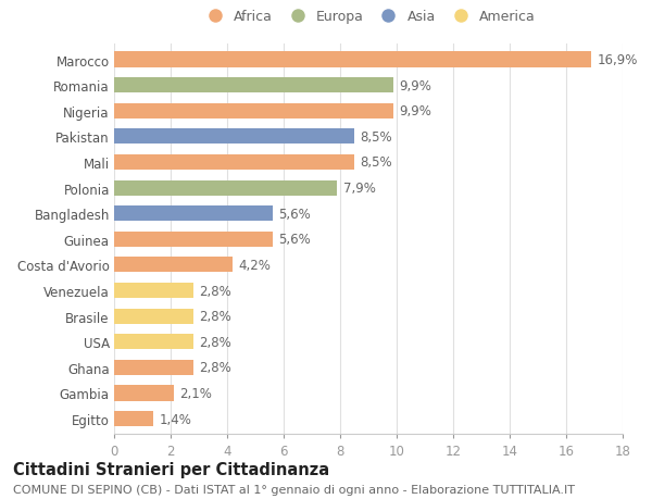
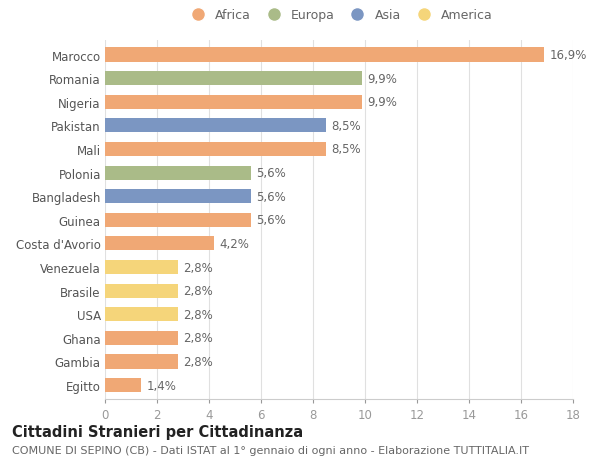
Polonia: 7,9% -> 5,6%
Gambia: 2,1% -> 2,8%
